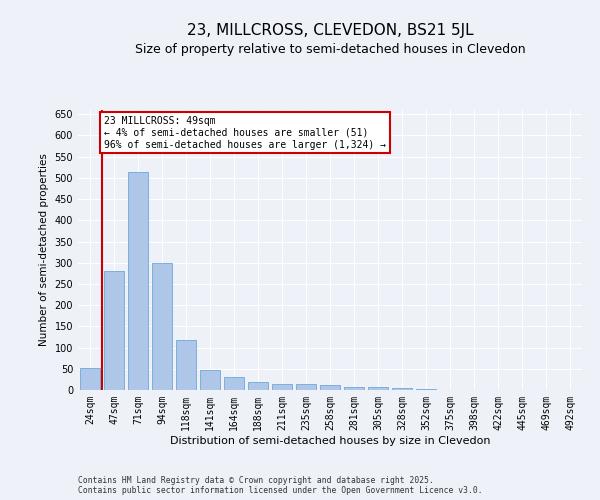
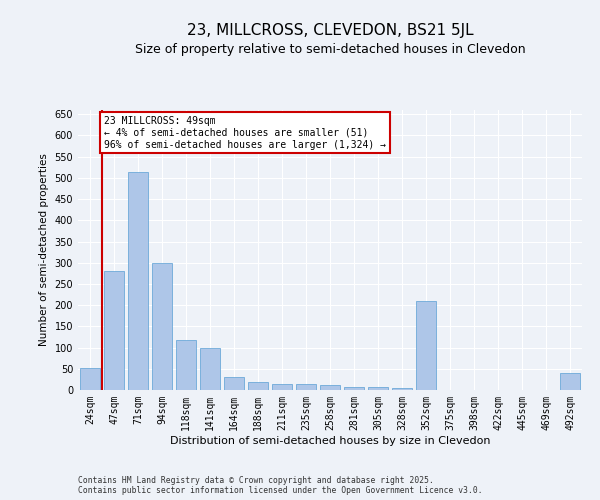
141sqm: 47 -> 100
352sqm: 3 -> 210
492sqm: 1 -> 40
